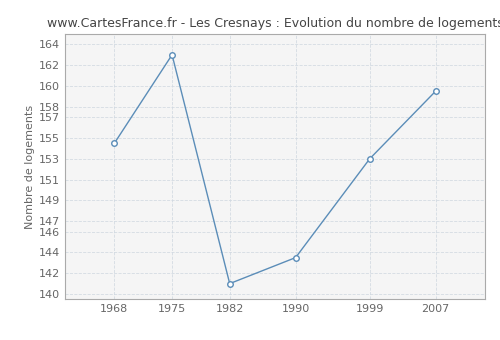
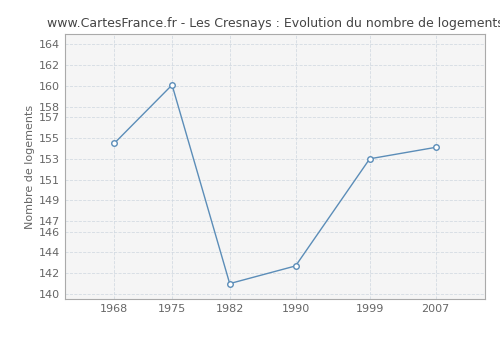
1975: 163.0 -> 160.1
1990: 143.5 -> 142.7
2007: 159.5 -> 154.1
